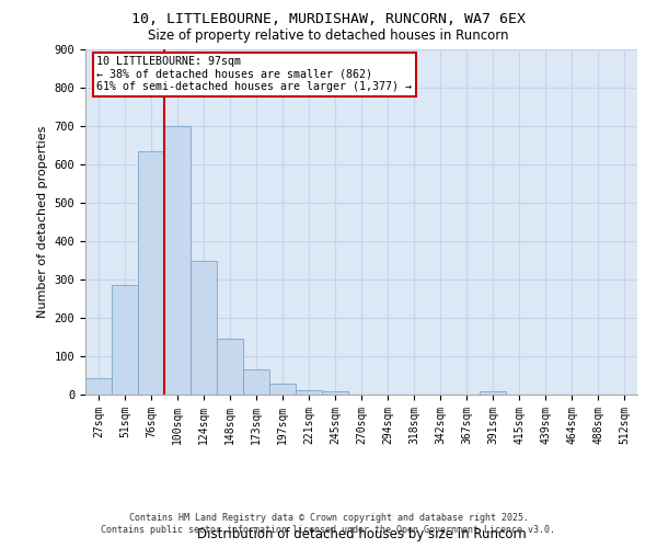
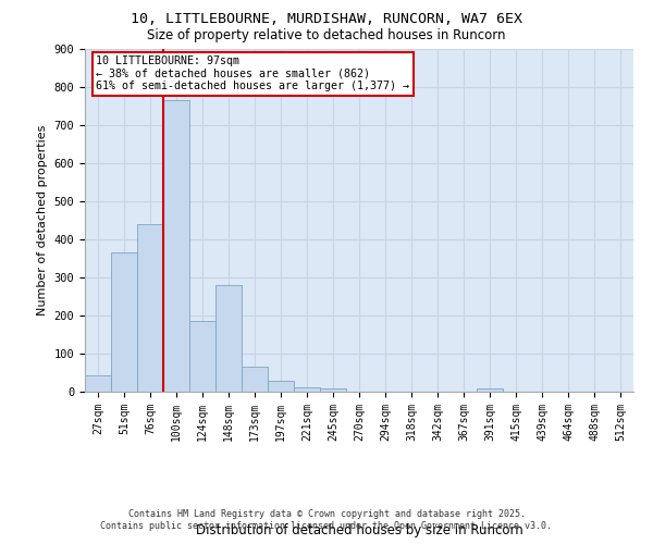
51sqm: 285 -> 365
76sqm: 635 -> 440
100sqm: 700 -> 765
124sqm: 350 -> 185
148sqm: 145 -> 280
